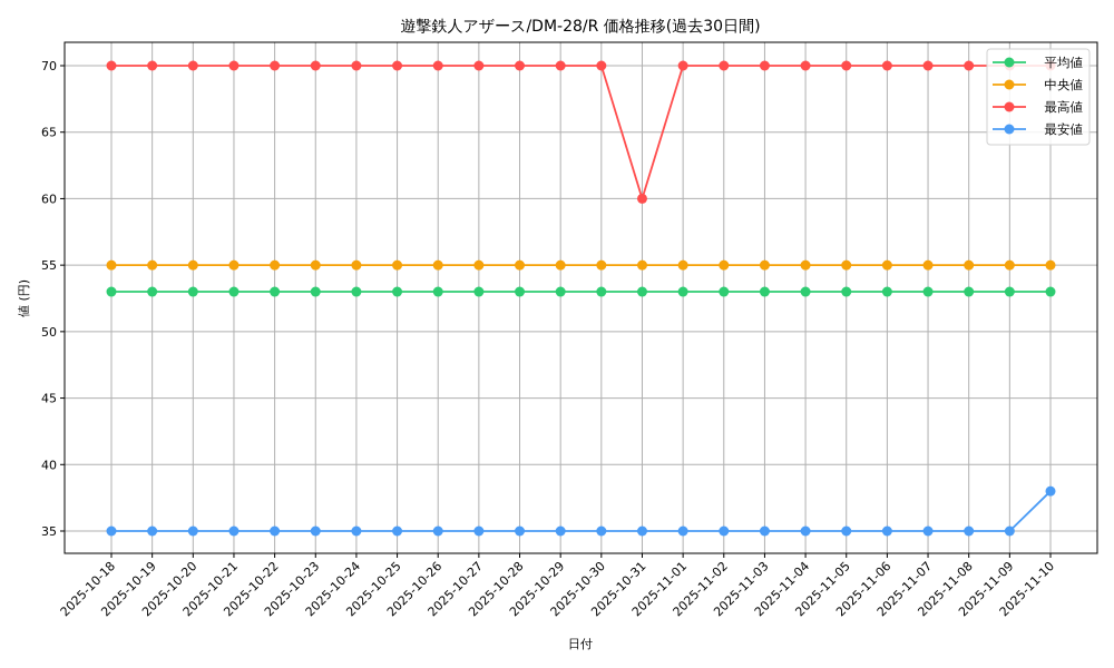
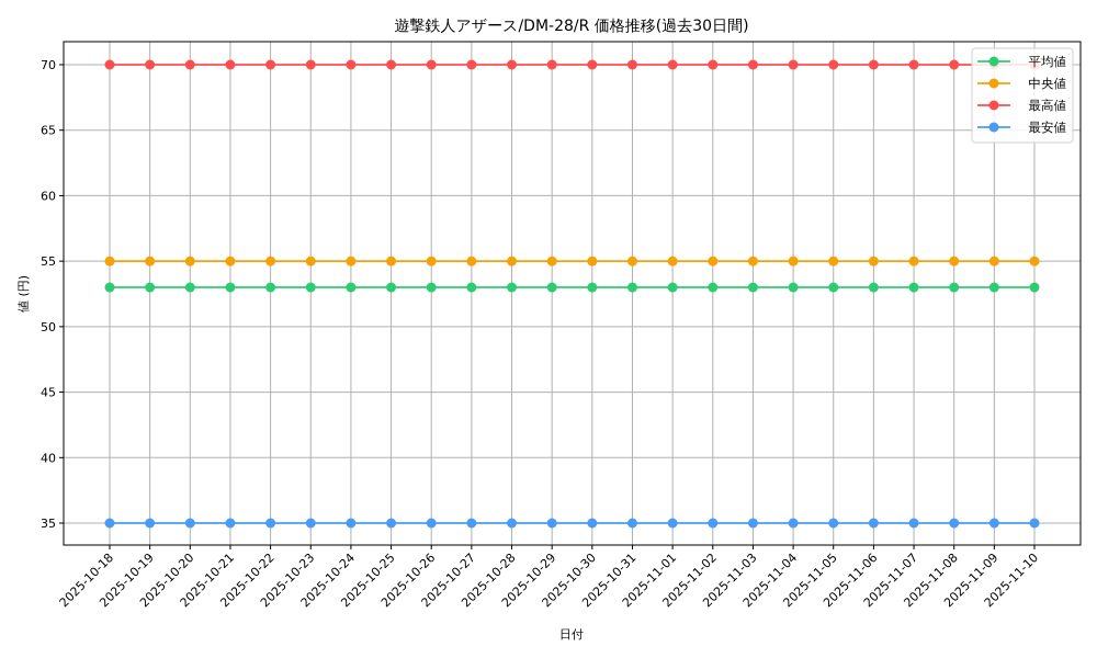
最高値/2025-10-31: 60 -> 70
最安値/2025-11-10: 38 -> 35
